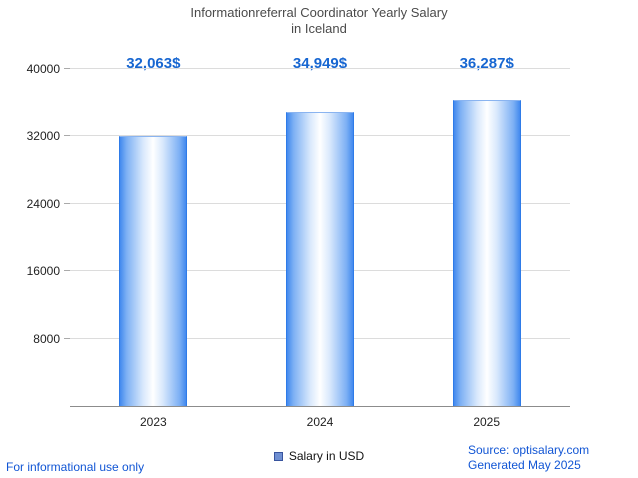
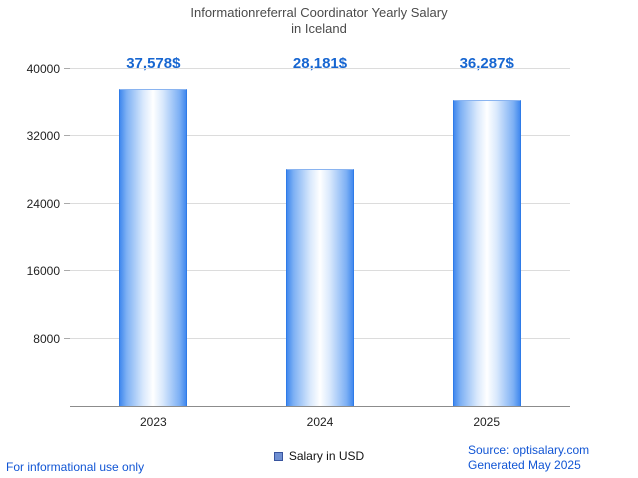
2023: 32,063 -> 37,578
2024: 34,949 -> 28,181
